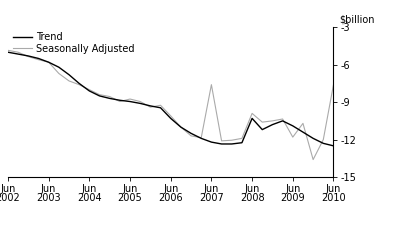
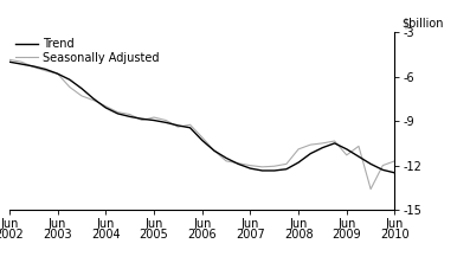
Seasonally Adjusted/Jun 2007: -7.6 -> -12.0
Trend/Jun 2008: -10.3 -> -11.8
Seasonally Adjusted/Jun 2008: -9.9 -> -10.9
Seasonally Adjusted/Jun 2009: -11.8 -> -11.3
Seasonally Adjusted/Jun 2010: -7.6 -> -11.7
